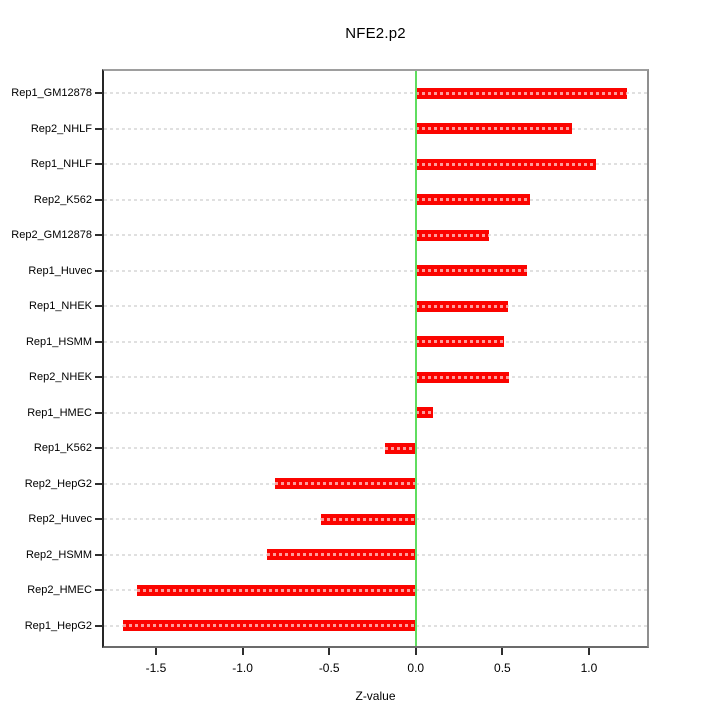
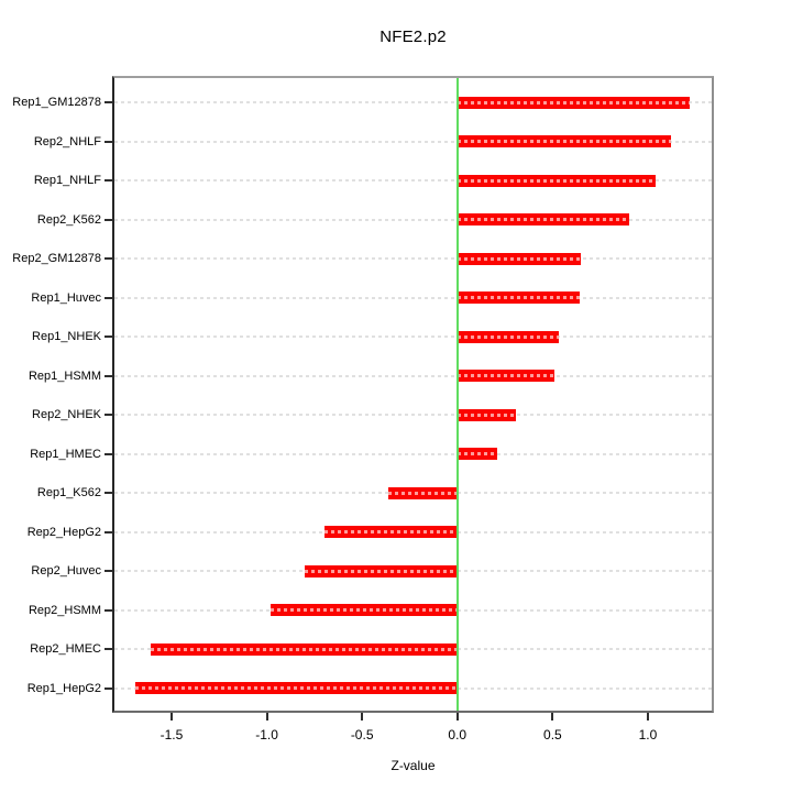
Rep2_NHLF: 0.90 -> 1.12
Rep2_K562: 0.66 -> 0.90
Rep2_GM12878: 0.42 -> 0.65
Rep2_NHEK: 0.54 -> 0.31
Rep1_HMEC: 0.10 -> 0.21
Rep1_K562: -0.18 -> -0.36
Rep2_HepG2: -0.81 -> -0.70
Rep2_Huvec: -0.55 -> -0.80
Rep2_HSMM: -0.86 -> -0.98
